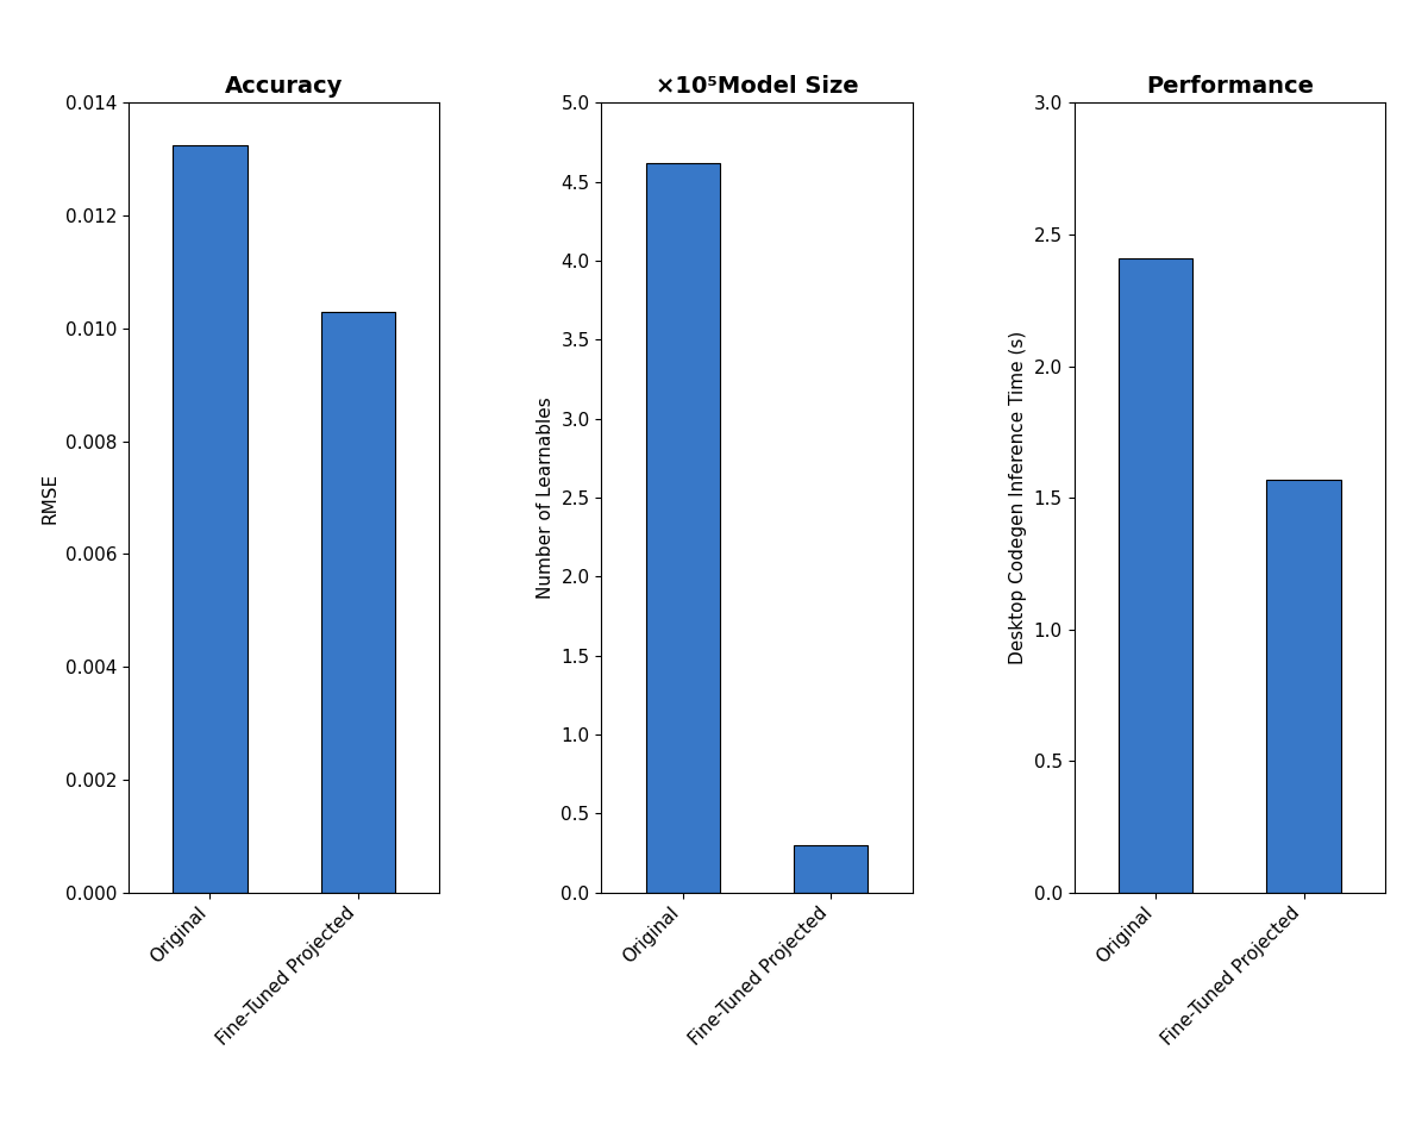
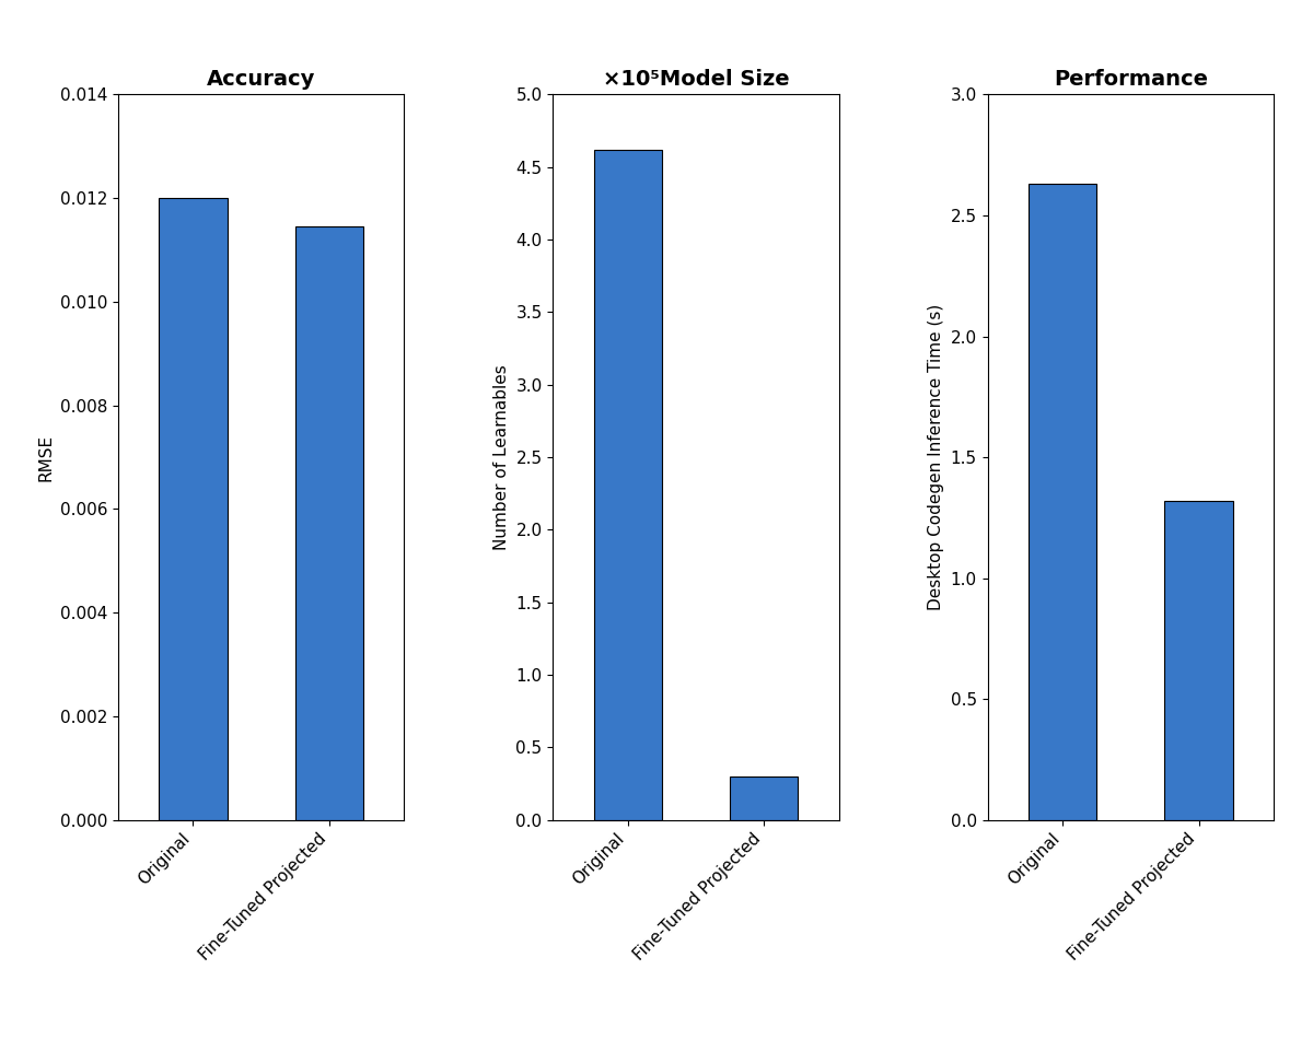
Accuracy/Original: 0.01325 -> 0.01200
Accuracy/Fine-Tuned Projected: 0.01030 -> 0.01145
Performance/Original: 2.41 -> 2.63
Performance/Fine-Tuned Projected: 1.57 -> 1.32
